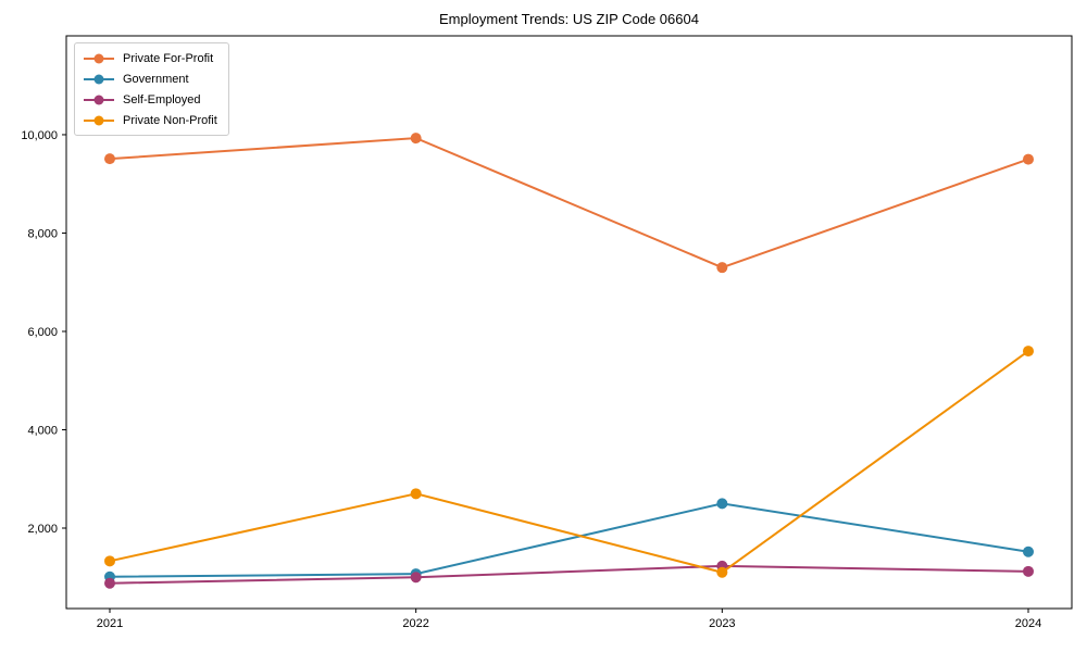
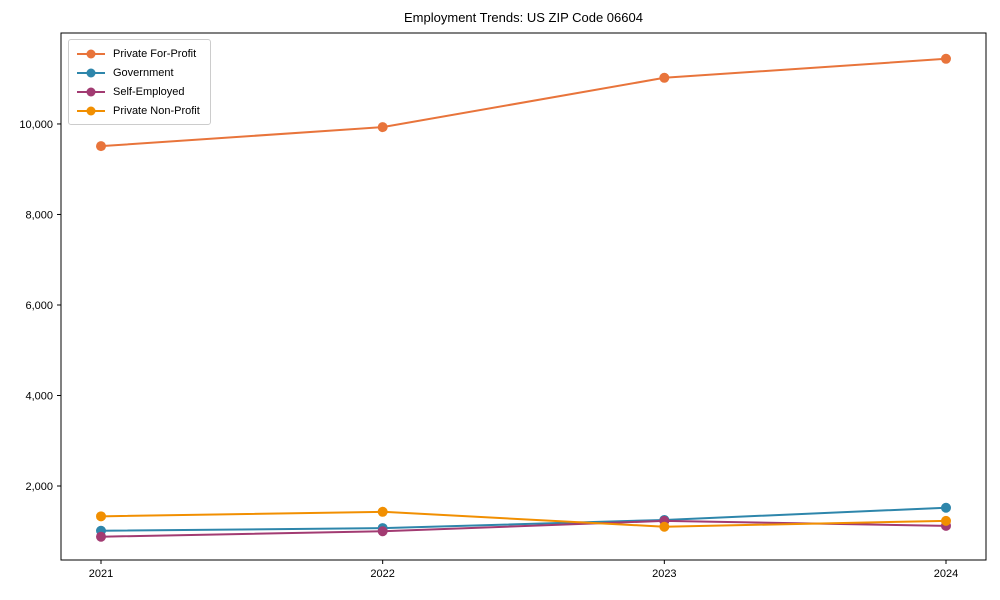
Private Non-Profit/2022: 2700 -> 1400
Private For-Profit/2023: 7300 -> 11000
Government/2023: 2500 -> 1200
Private For-Profit/2024: 9500 -> 11400
Private Non-Profit/2024: 5600 -> 1200
